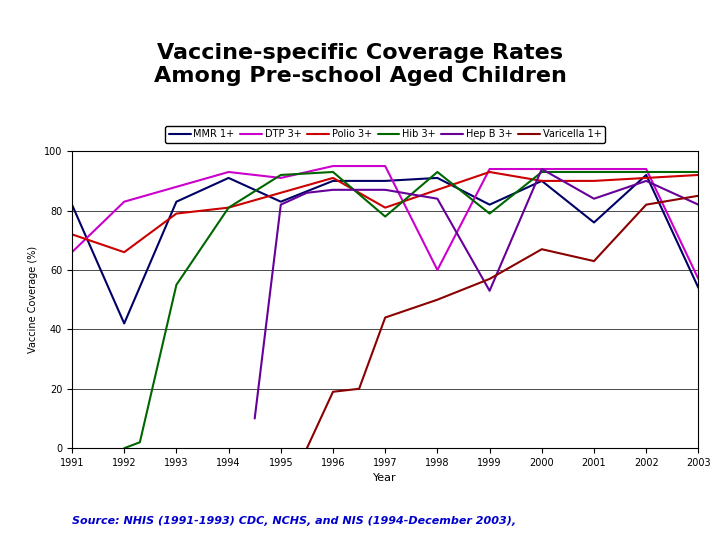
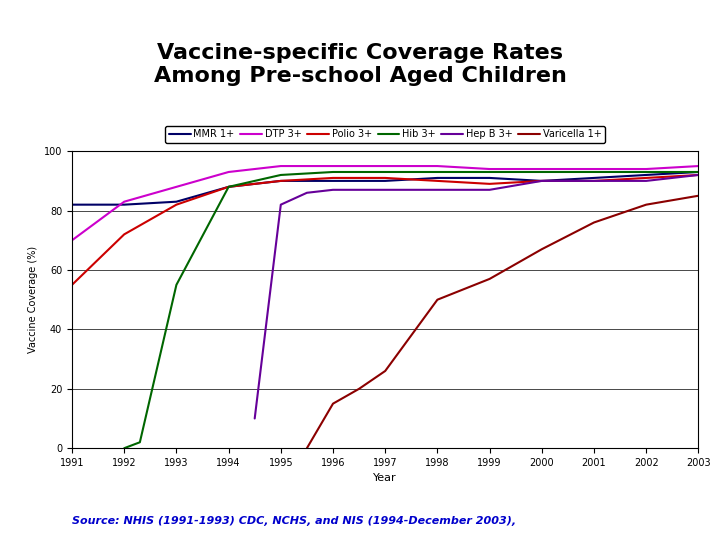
DTP 3+/1991: 66 -> 70
Polio 3+/1991: 72 -> 55
MMR 1+/1992: 42 -> 82
Polio 3+/1992: 66 -> 72
Polio 3+/1993: 79 -> 82
MMR 1+/1994: 91 -> 88
Polio 3+/1994: 81 -> 88
Hib 3+/1994: 81 -> 88
MMR 1+/1995: 83 -> 90
DTP 3+/1995: 91 -> 95
Polio 3+/1995: 86 -> 90
Varicella 1+/1996: 19 -> 15
Polio 3+/1997: 81 -> 91
Hib 3+/1997: 78 -> 93
Varicella 1+/1997: 44 -> 26
DTP 3+/1998: 60 -> 95
Polio 3+/1998: 87 -> 90
Hep B 3+/1998: 84 -> 87
MMR 1+/1999: 82 -> 91
Polio 3+/1999: 93 -> 89
Hib 3+/1999: 79 -> 93
Hep B 3+/1999: 53 -> 87
Hep B 3+/2000: 94 -> 90
MMR 1+/2001: 76 -> 91
Hep B 3+/2001: 84 -> 90
Varicella 1+/2001: 63 -> 76
MMR 1+/2003: 54 -> 93
DTP 3+/2003: 57 -> 95
Hep B 3+/2003: 82 -> 92
